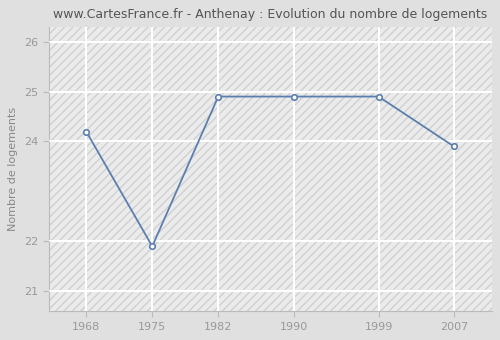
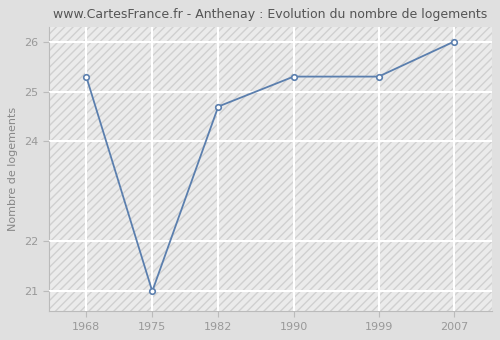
1968: 24.2 -> 25.3
1975: 21.9 -> 21.0
1982: 24.9 -> 24.7
1990: 24.9 -> 25.3
1999: 24.9 -> 25.3
2007: 23.9 -> 26.0
